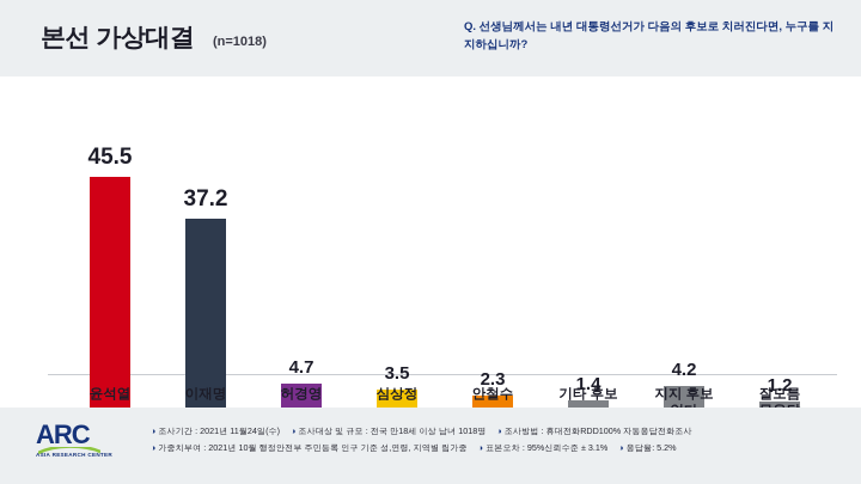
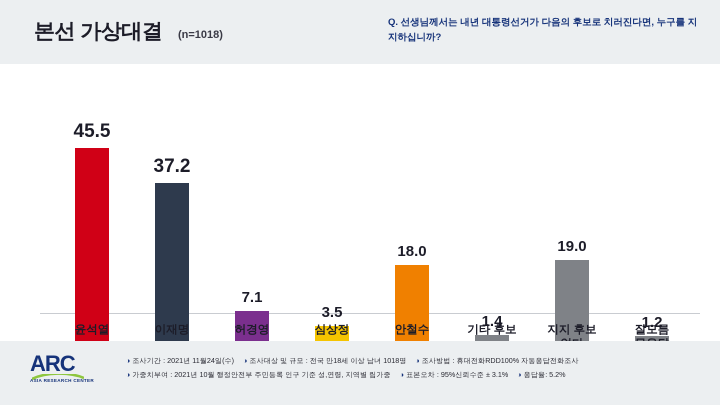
허경영: 4.7 -> 7.1
안철수: 2.3 -> 18.0
지지 후보 없다: 4.2 -> 19.0
